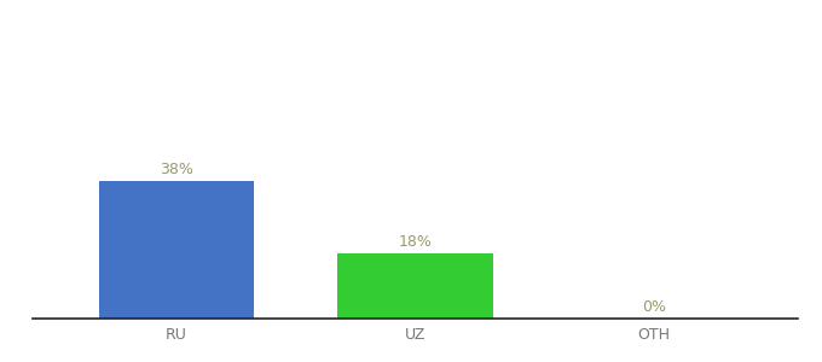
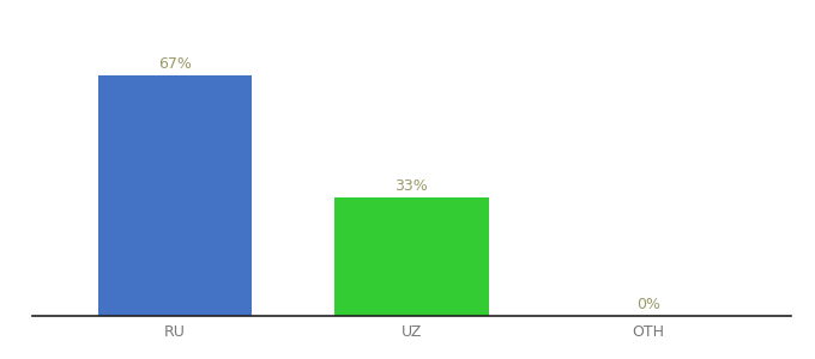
RU: 38% -> 67%
UZ: 18% -> 33%
